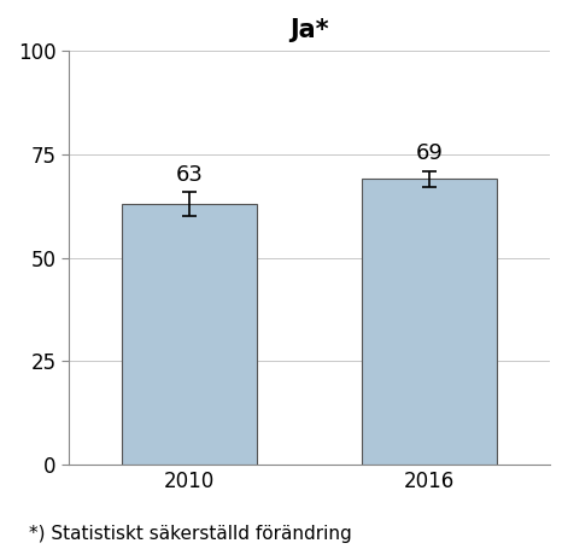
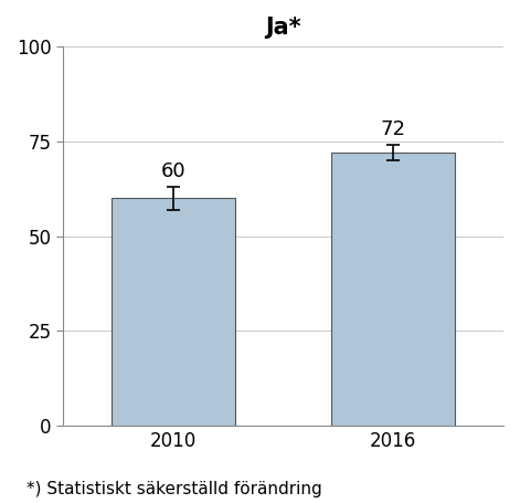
2010: 63 -> 60
2016: 69 -> 72
